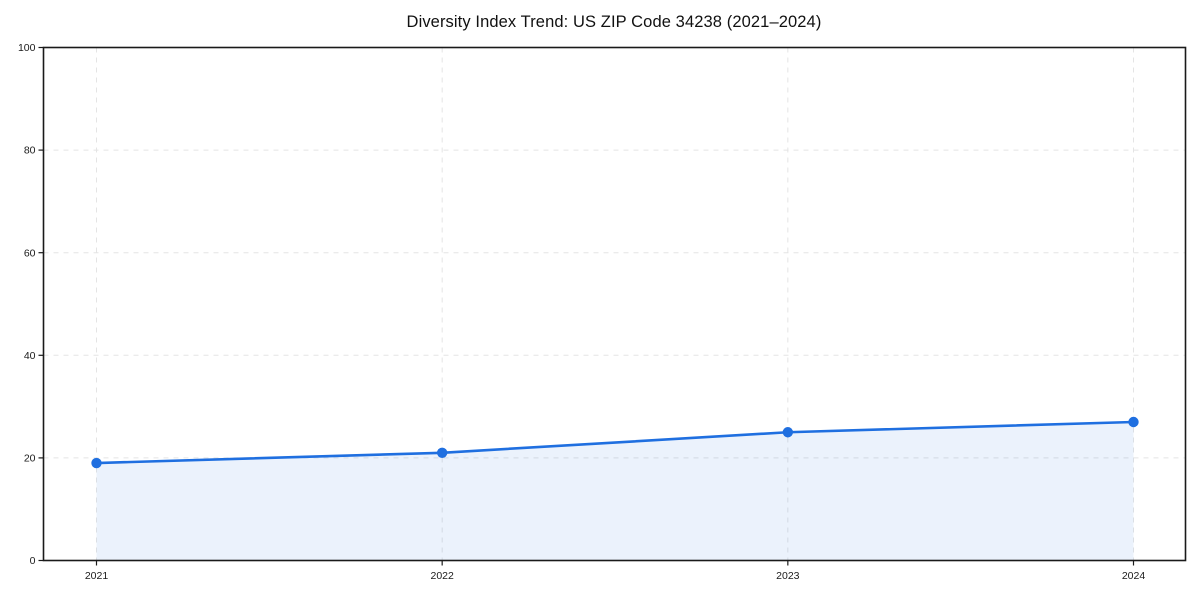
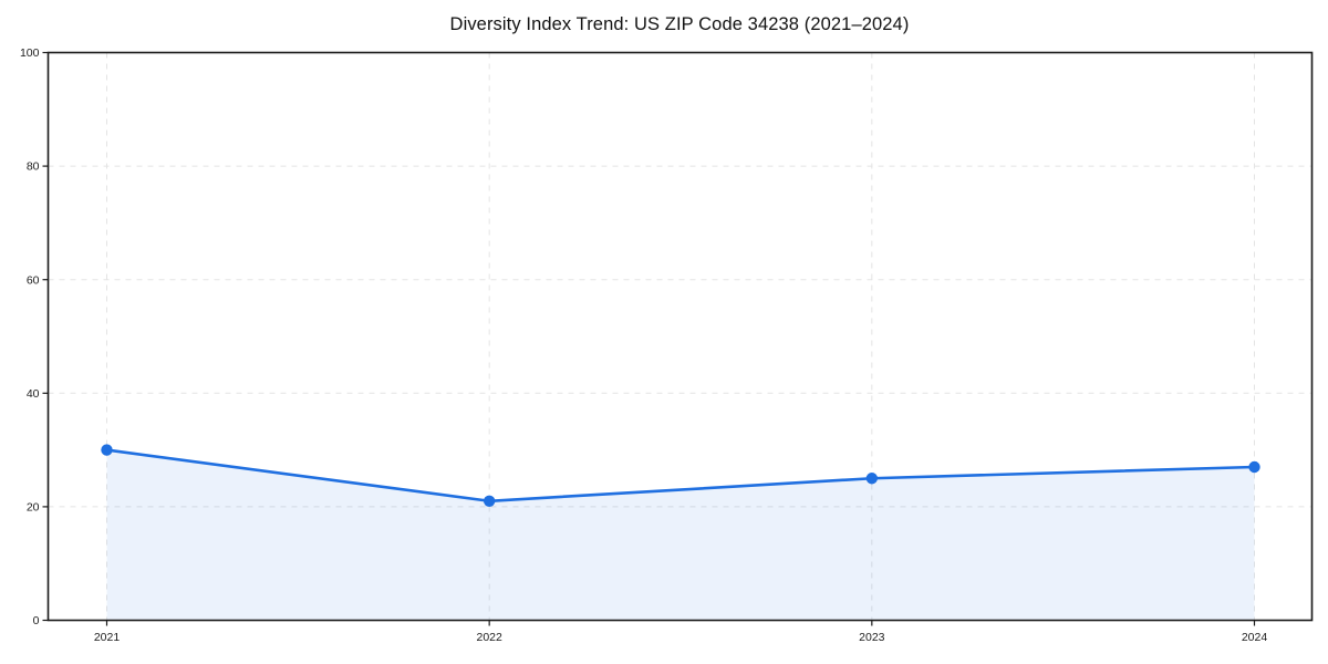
2021: 19 -> 30
